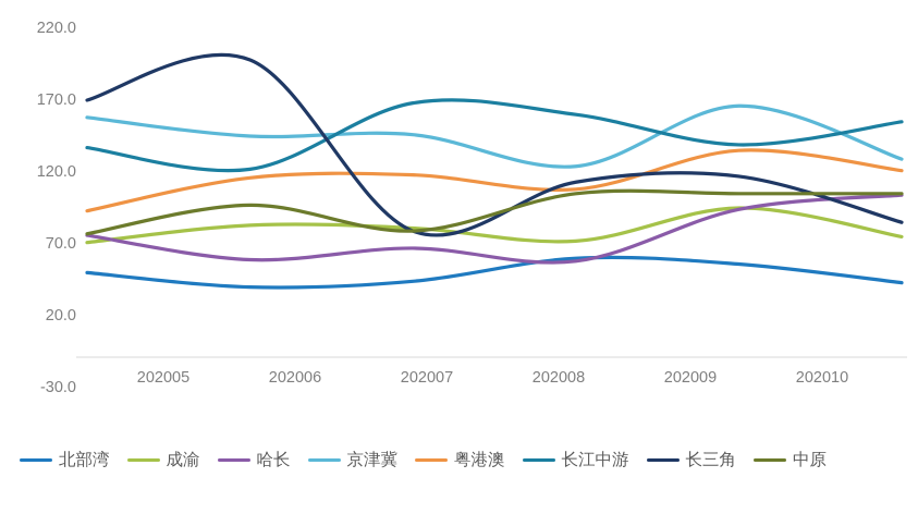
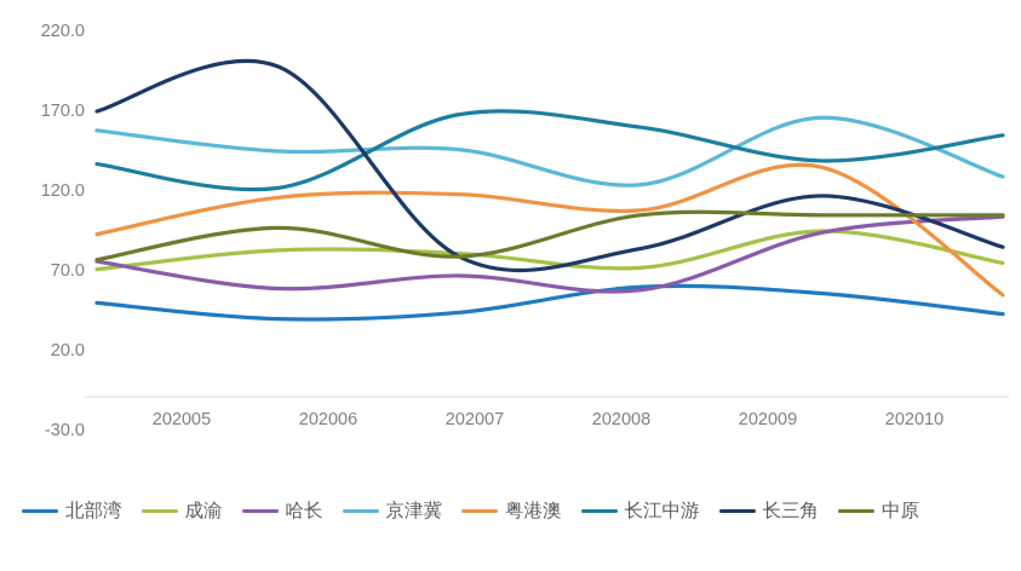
长三角/202008: 113 -> 84
粤港澳/202010: 121 -> 55
